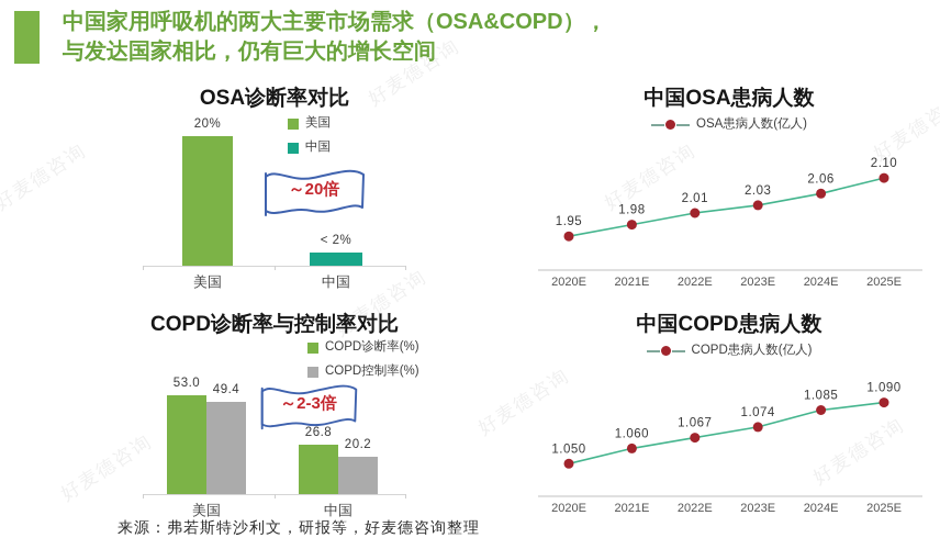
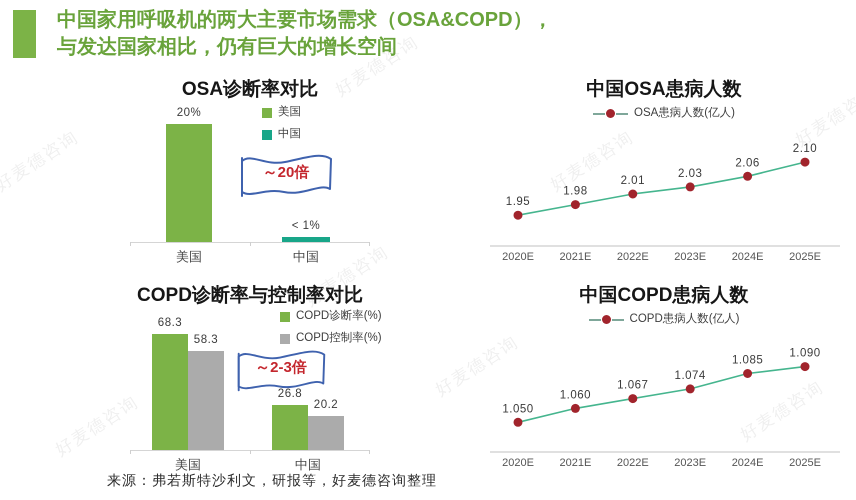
OSA诊断率对比/中国: 2% -> 1%
COPD诊断率与控制率对比/COPD诊断率(%)/美国: 53.0 -> 68.3
COPD诊断率与控制率对比/COPD控制率(%)/美国: 49.4 -> 58.3
